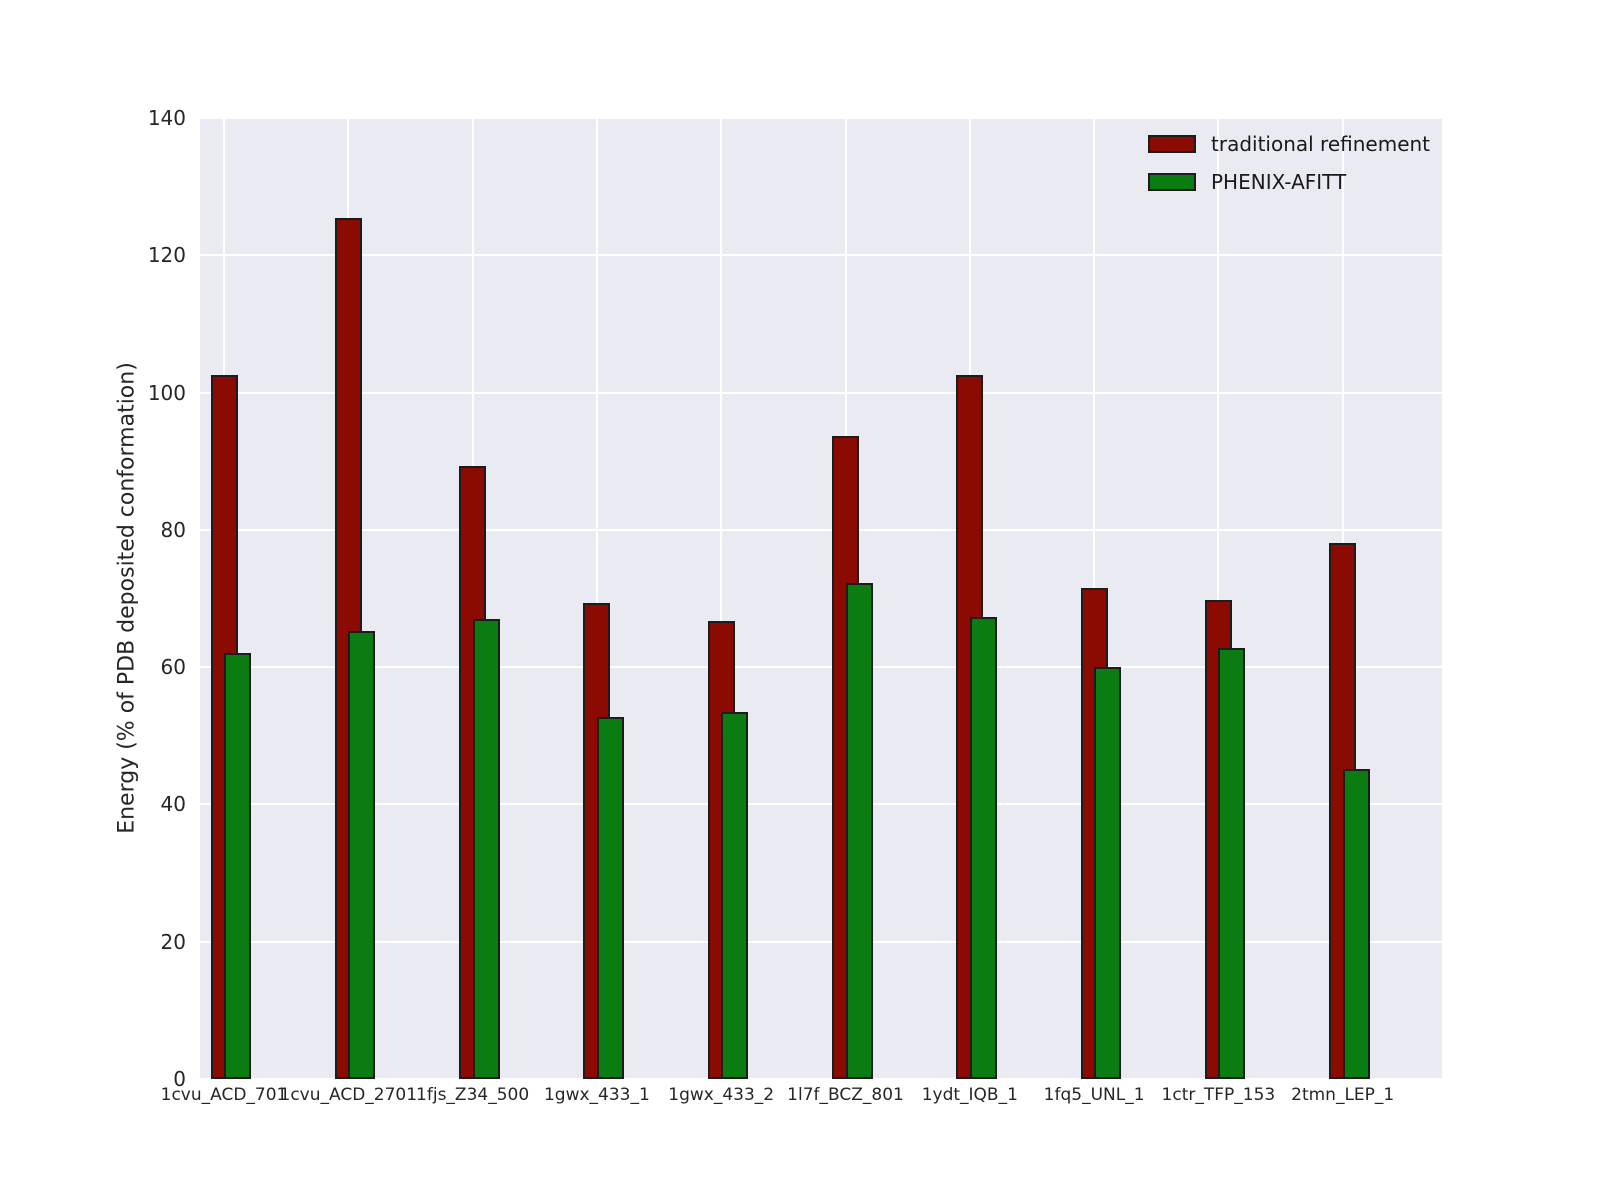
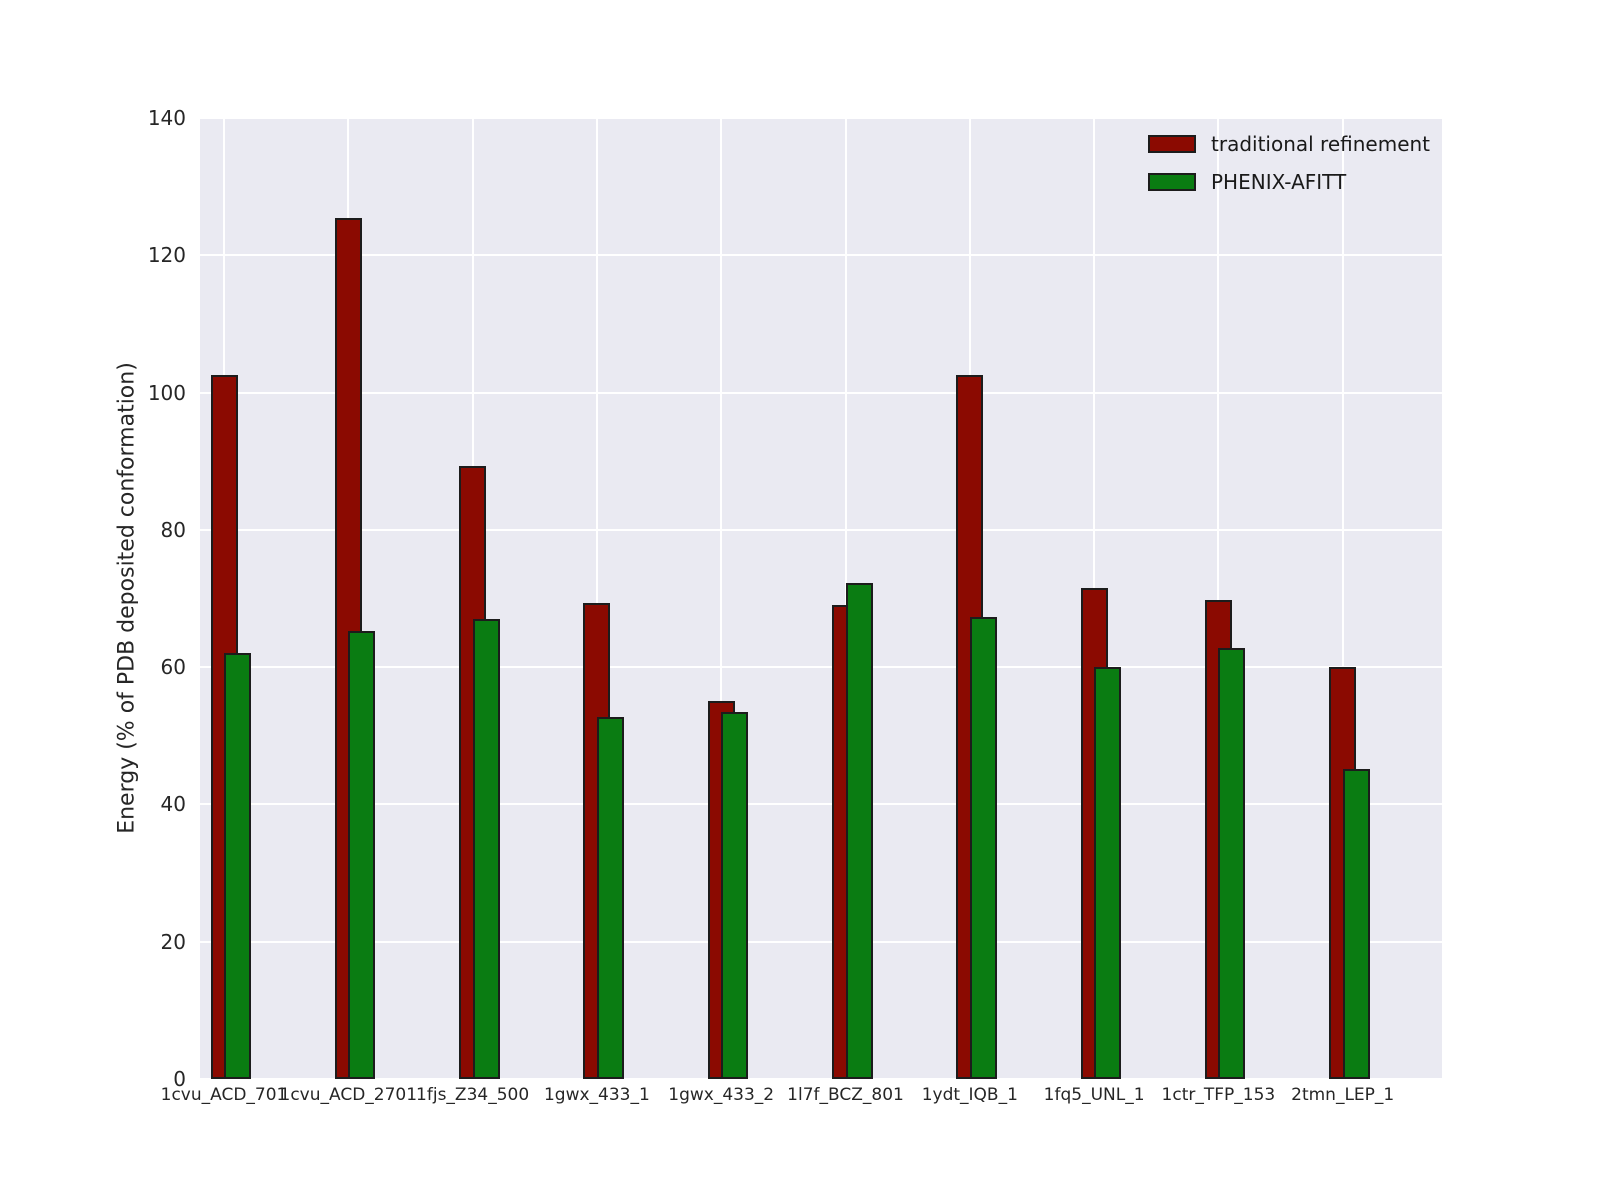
traditional refinement/1gwx_433_2: 67 -> 55
traditional refinement/1l7f_BCZ_801: 94 -> 69
traditional refinement/2tmn_LEP_1: 78 -> 60
